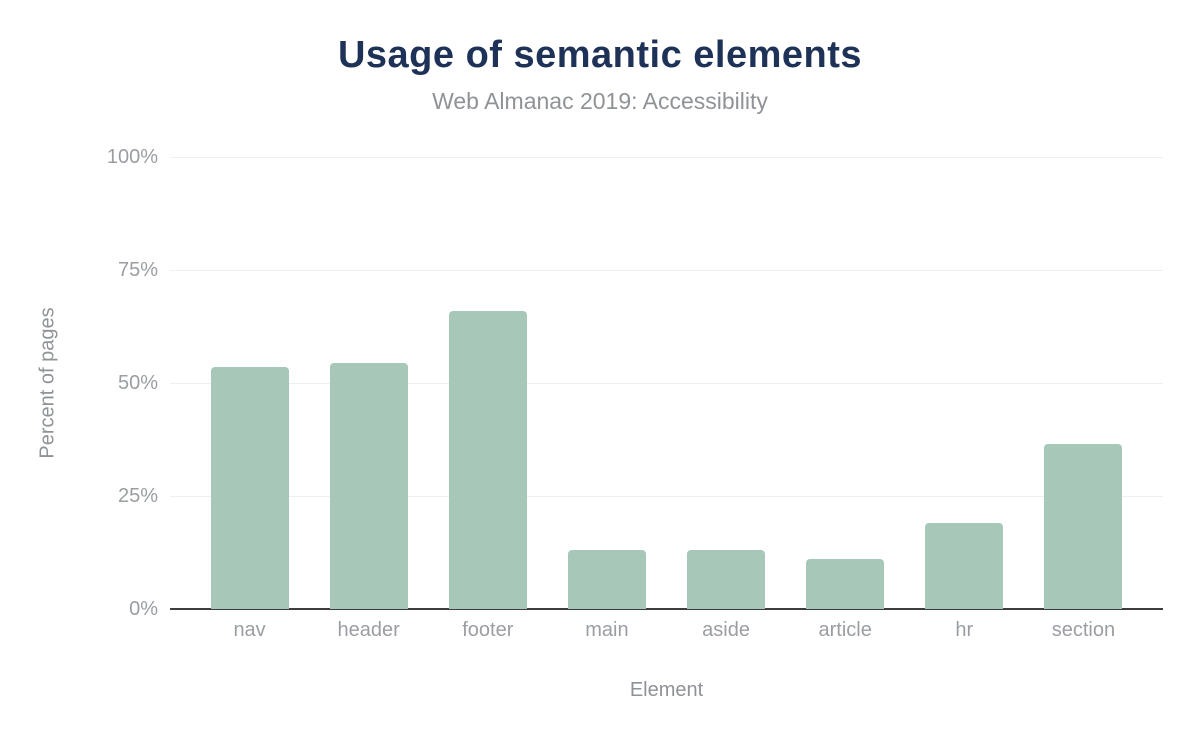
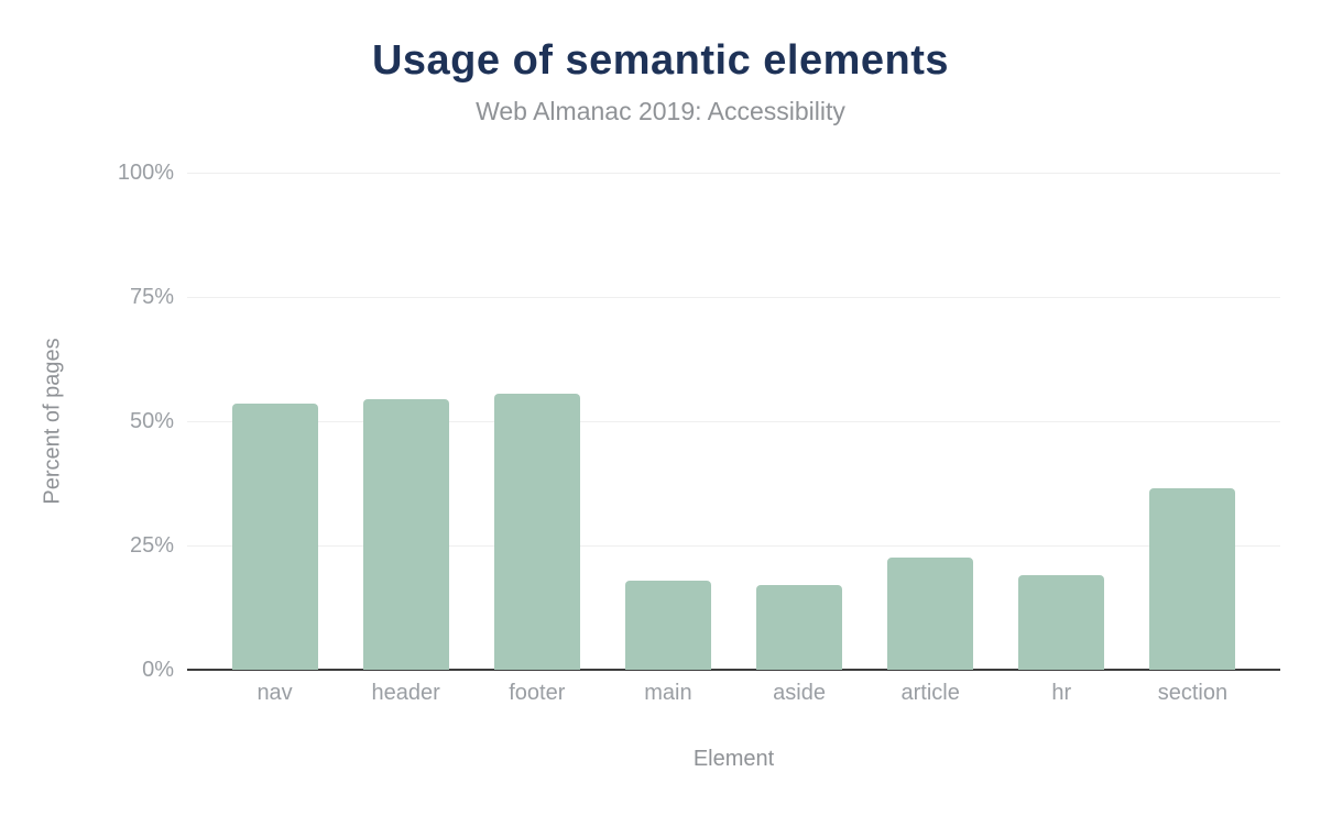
footer: 66% -> 56%
main: 13% -> 18%
aside: 13% -> 17%
article: 11% -> 22%
